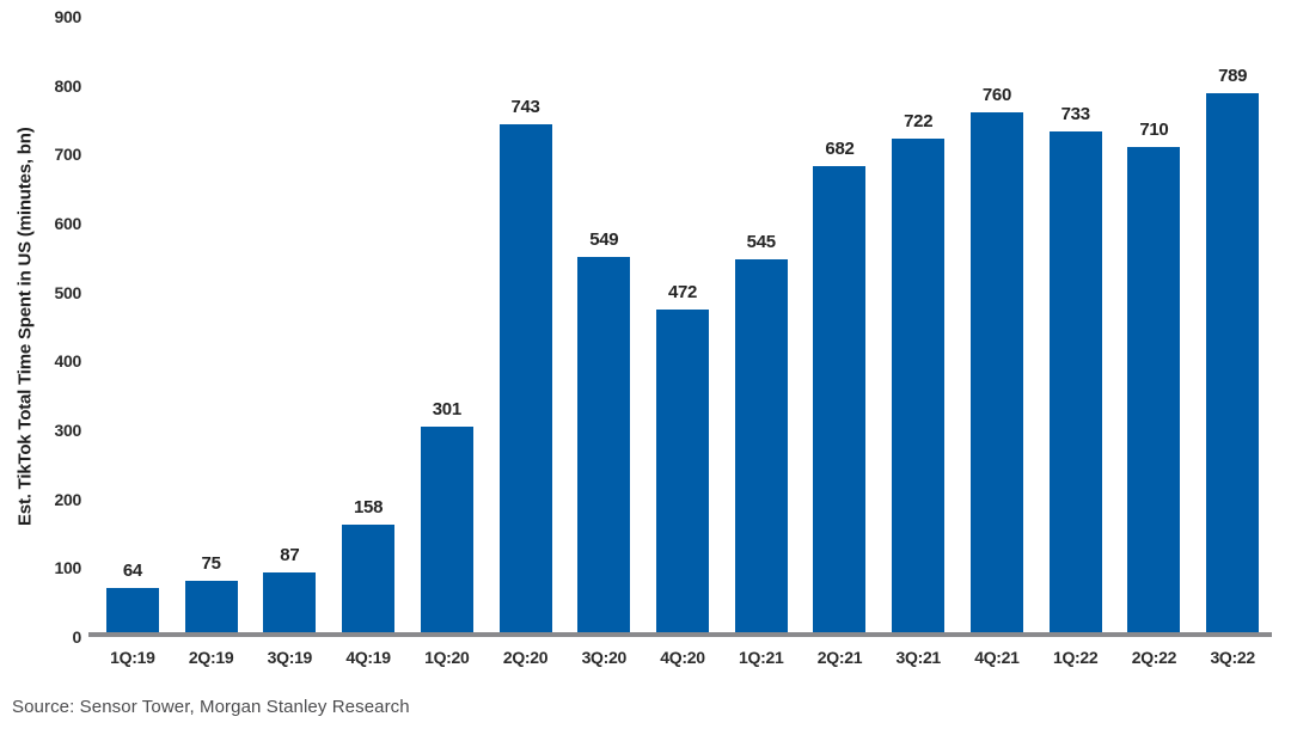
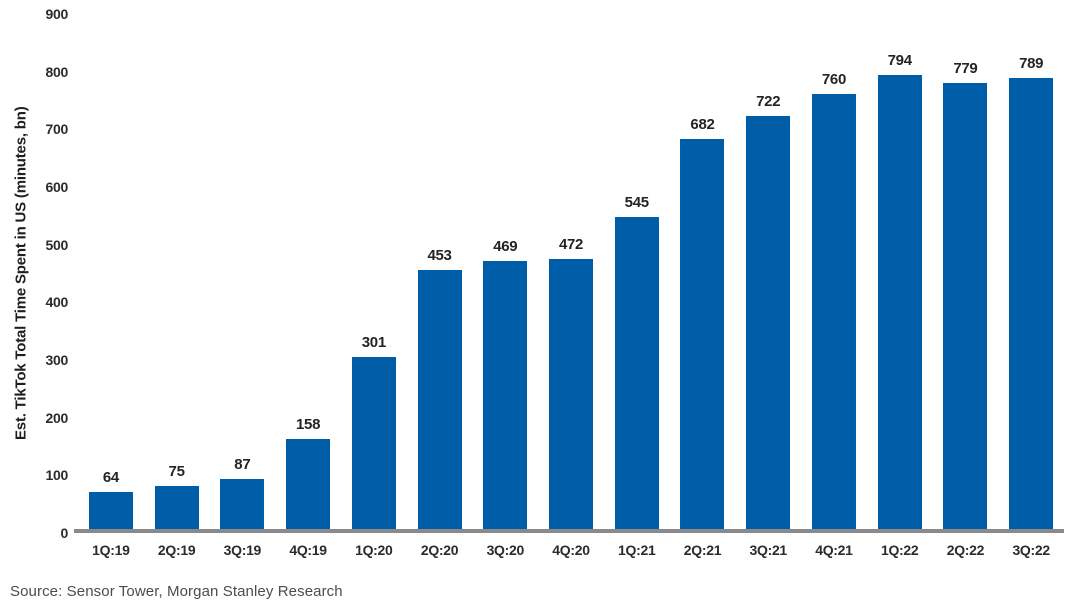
2Q:20: 743 -> 453
3Q:20: 549 -> 469
1Q:22: 733 -> 794
2Q:22: 710 -> 779
